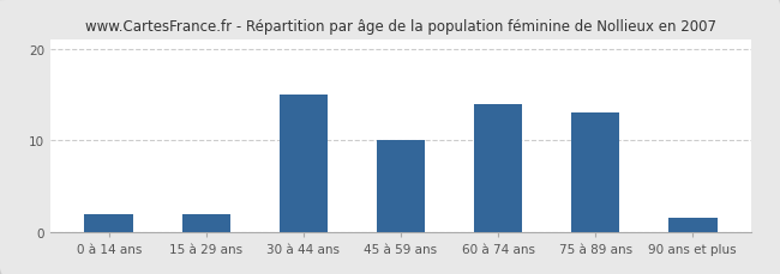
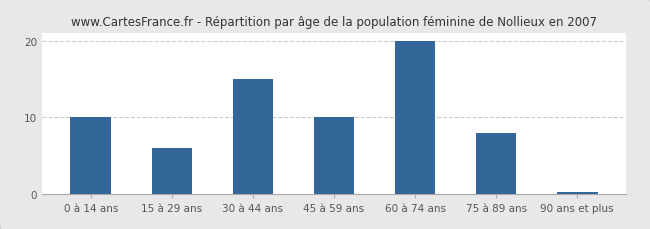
0 à 14 ans: 2.0 -> 10.0
15 à 29 ans: 2.0 -> 6.0
60 à 74 ans: 14.0 -> 20.0
75 à 89 ans: 13.0 -> 8.0
90 ans et plus: 1.6 -> 0.3
